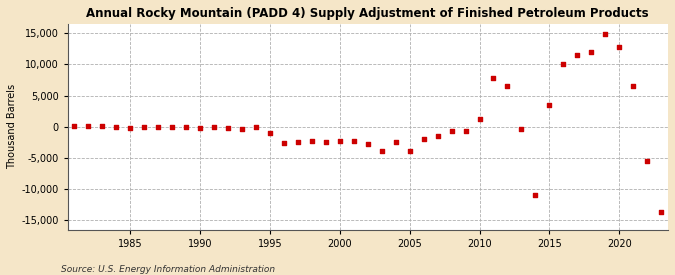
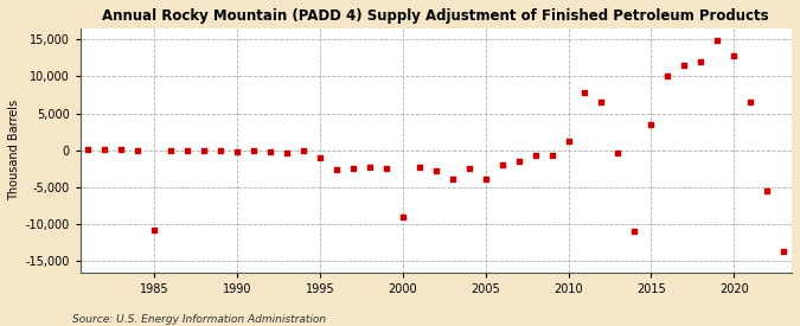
1985: -200 -> -10,800
2000: -2,200 -> -9,000
